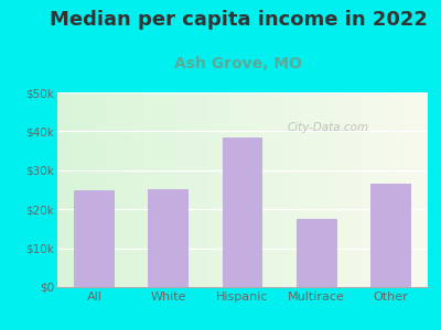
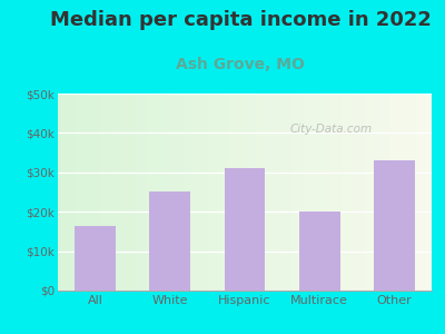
All: $25.0k -> $16.5k
Hispanic: $38.5k -> $31.0k
Multirace: $17.5k -> $20.0k
Other: $26.5k -> $33.0k
